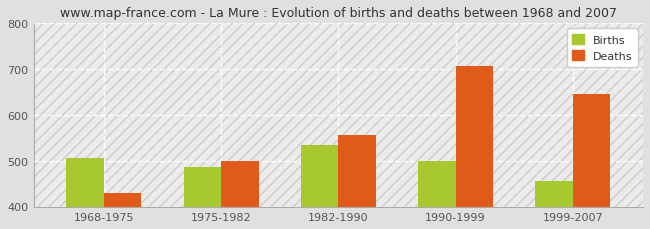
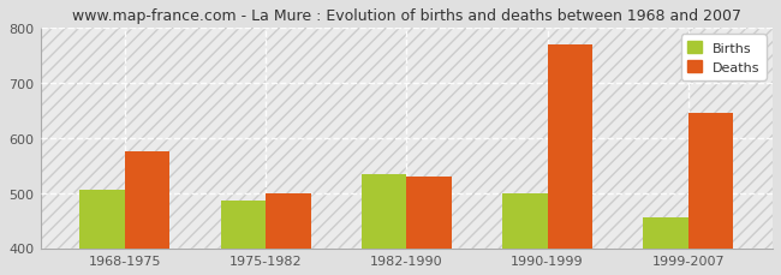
Deaths/1968-1975: 430 -> 575
Deaths/1982-1990: 555 -> 530
Deaths/1990-1999: 705 -> 770
